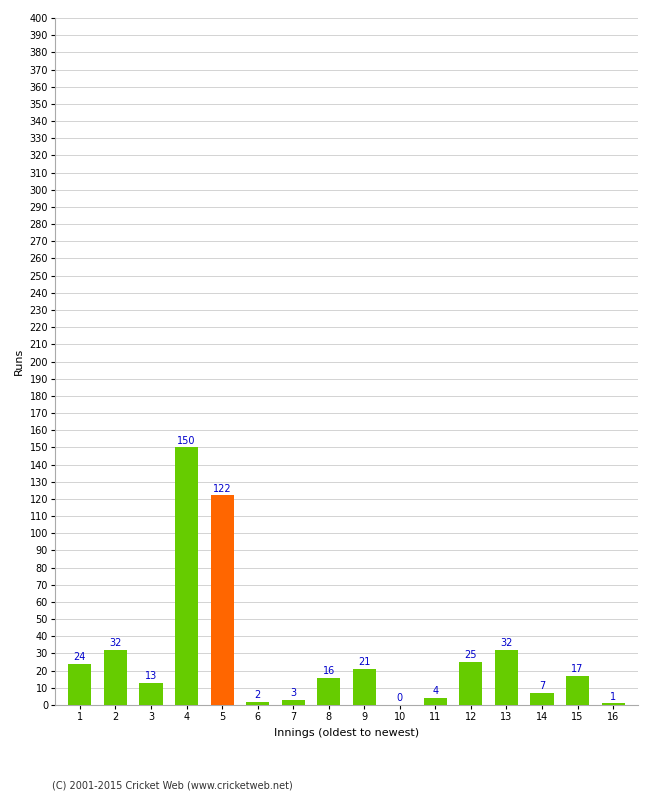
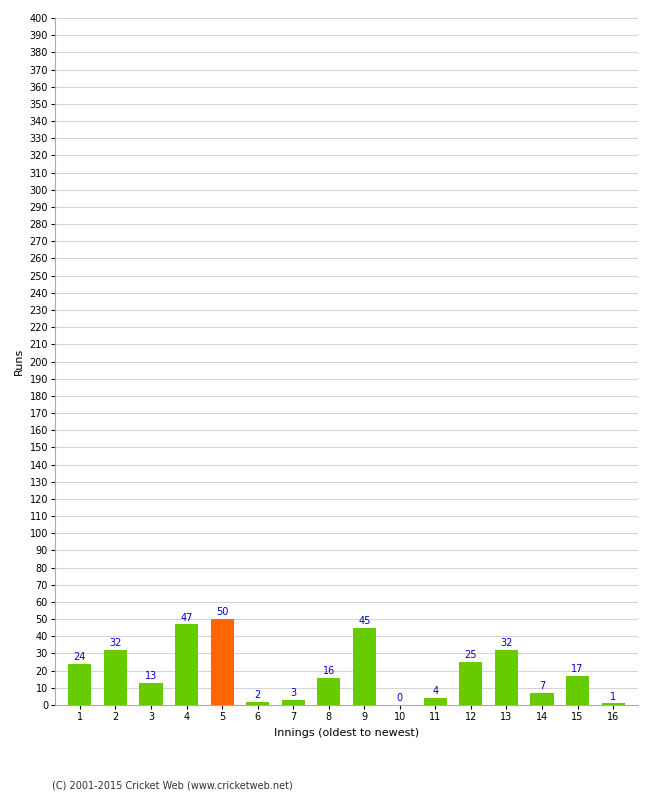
4: 150 -> 47
5: 122 -> 50
9: 21 -> 45
